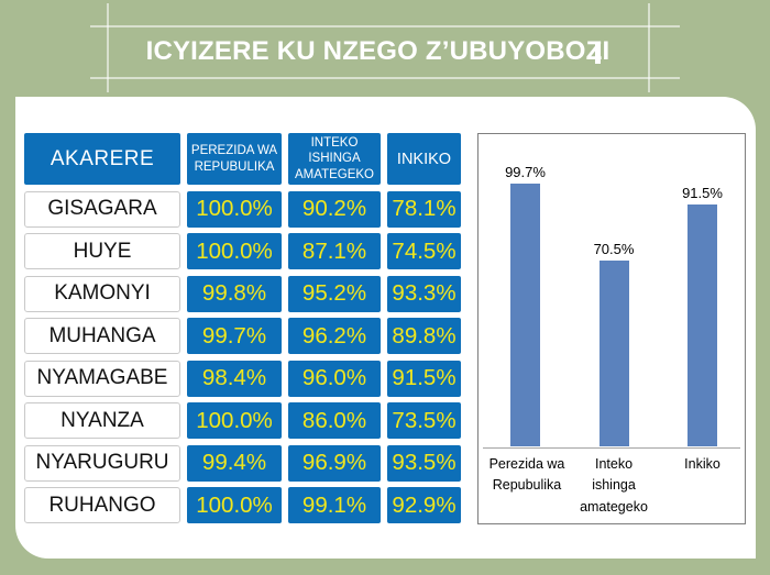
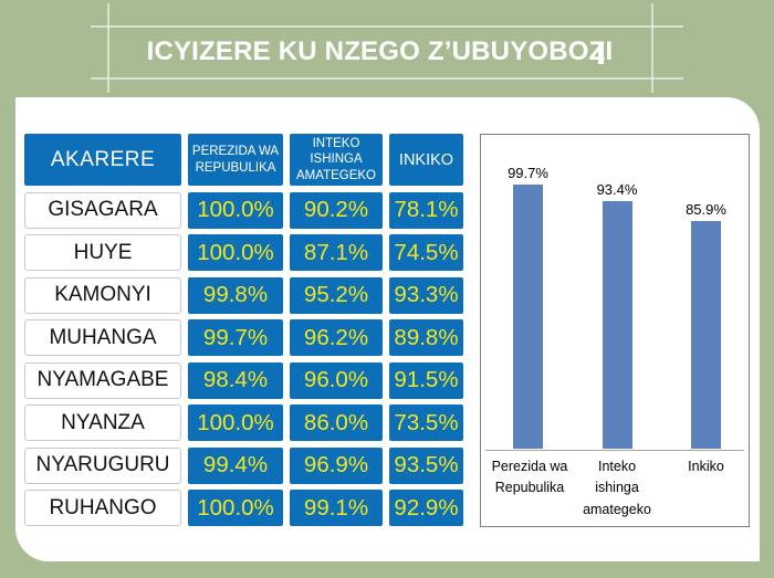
Inteko ishinga amategeko: 70.5% -> 93.4%
Inkiko: 91.5% -> 85.9%
